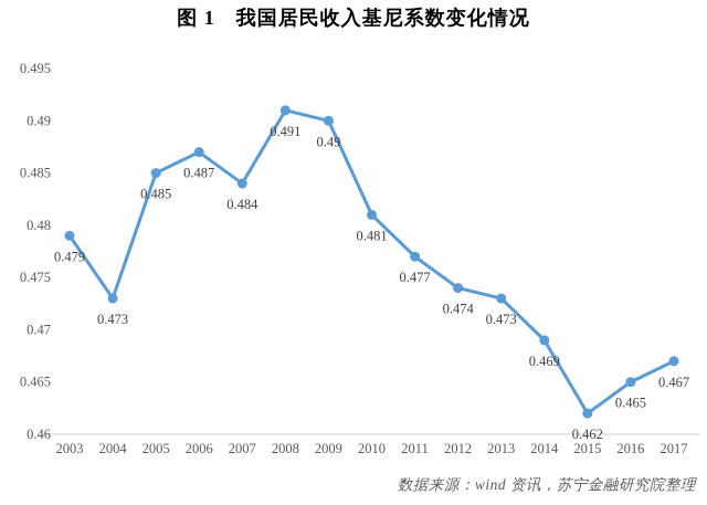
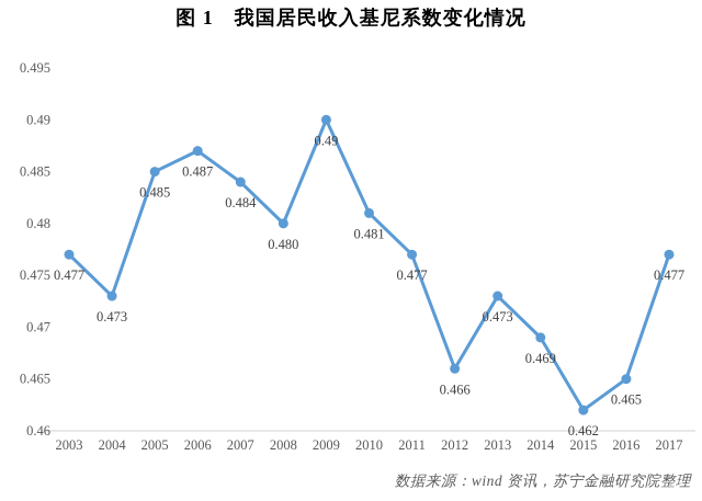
2003: 0.479 -> 0.477
2008: 0.491 -> 0.480
2012: 0.474 -> 0.466
2017: 0.467 -> 0.477
